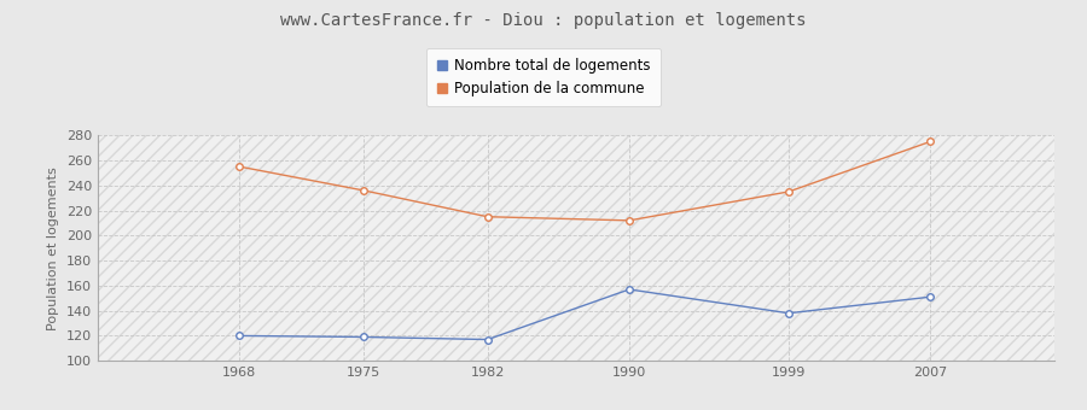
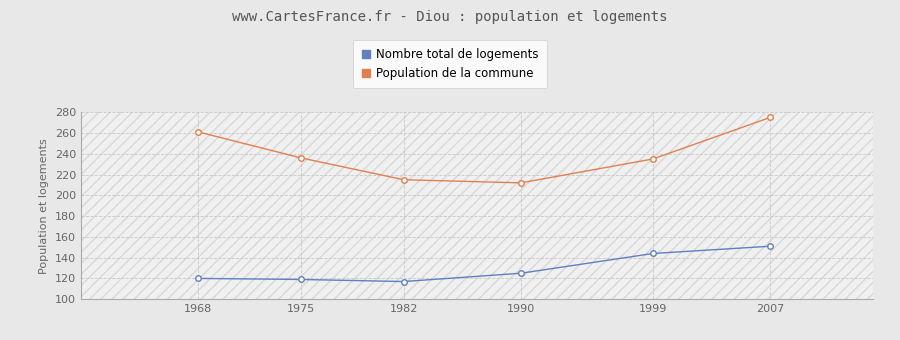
Population de la commune/1968: 255 -> 261
Nombre total de logements/1990: 157 -> 125
Nombre total de logements/1999: 138 -> 144
